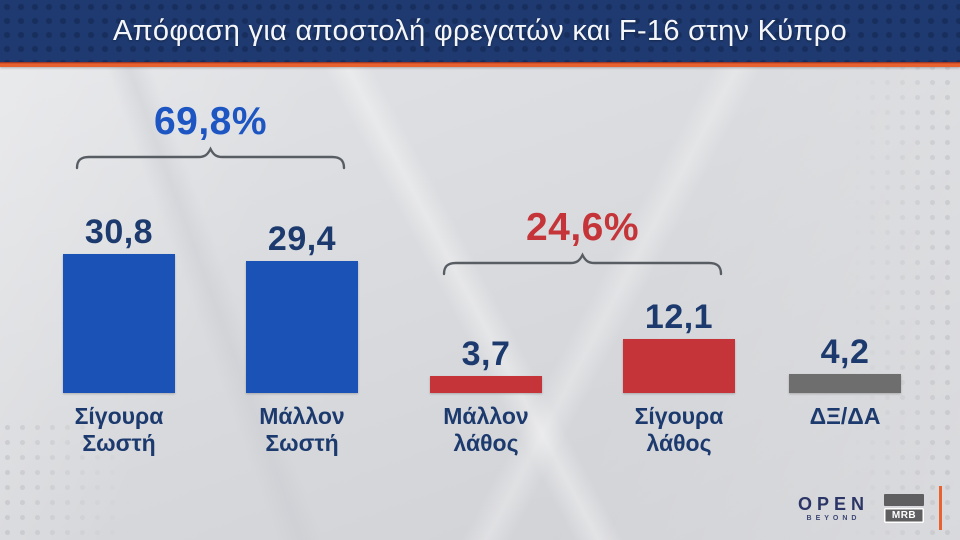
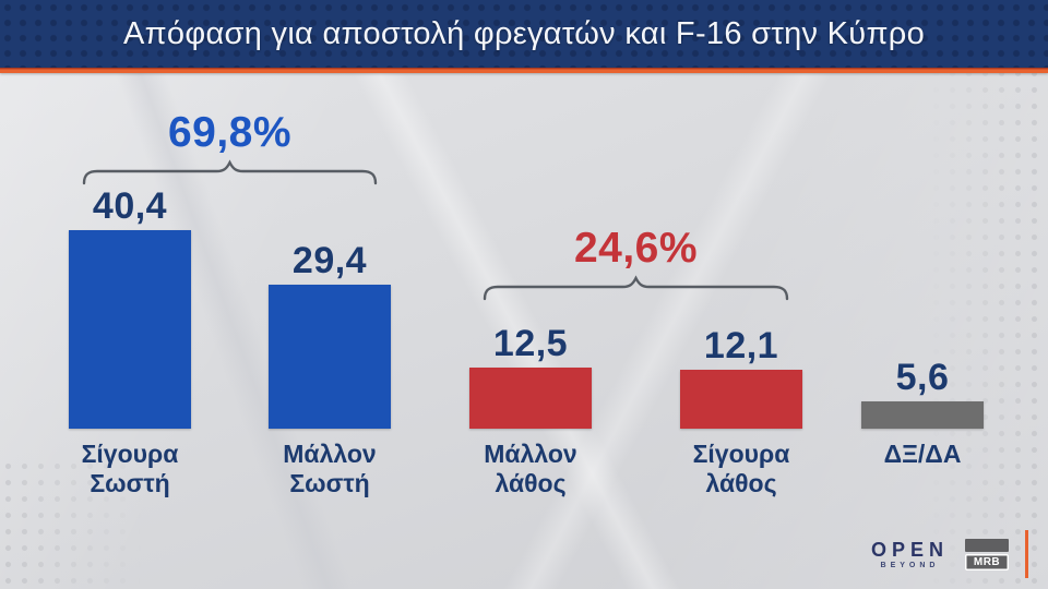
Σίγουρα Σωστή: 30,8 -> 40,4
Μάλλον λάθος: 3,7 -> 12,5
ΔΞ/ΔΑ: 4,2 -> 5,6
